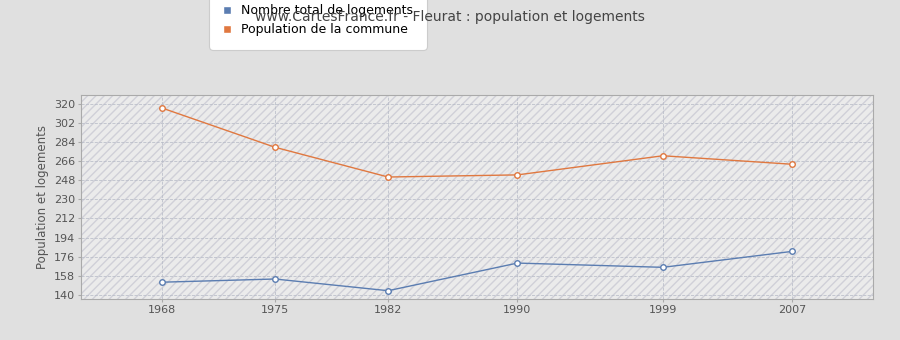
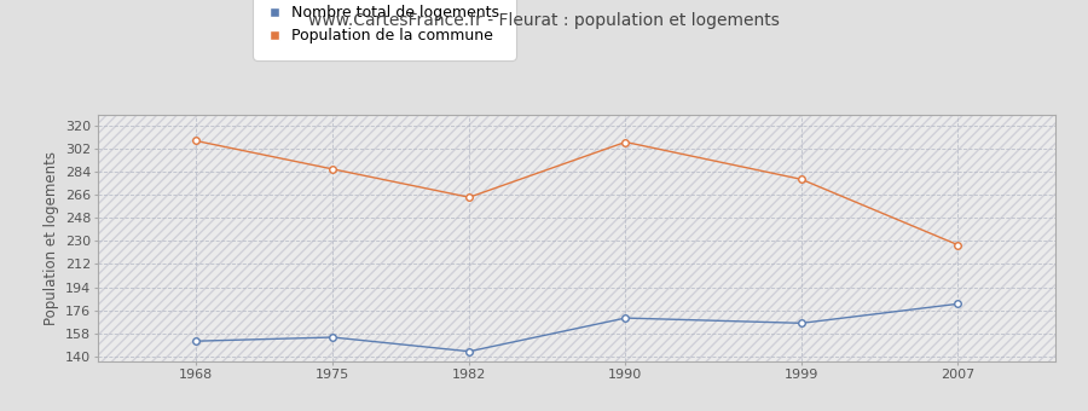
Population de la commune/1968: 316 -> 308
Population de la commune/1975: 279 -> 286
Population de la commune/1982: 251 -> 264
Population de la commune/1990: 253 -> 307
Population de la commune/1999: 271 -> 278
Population de la commune/2007: 263 -> 227
